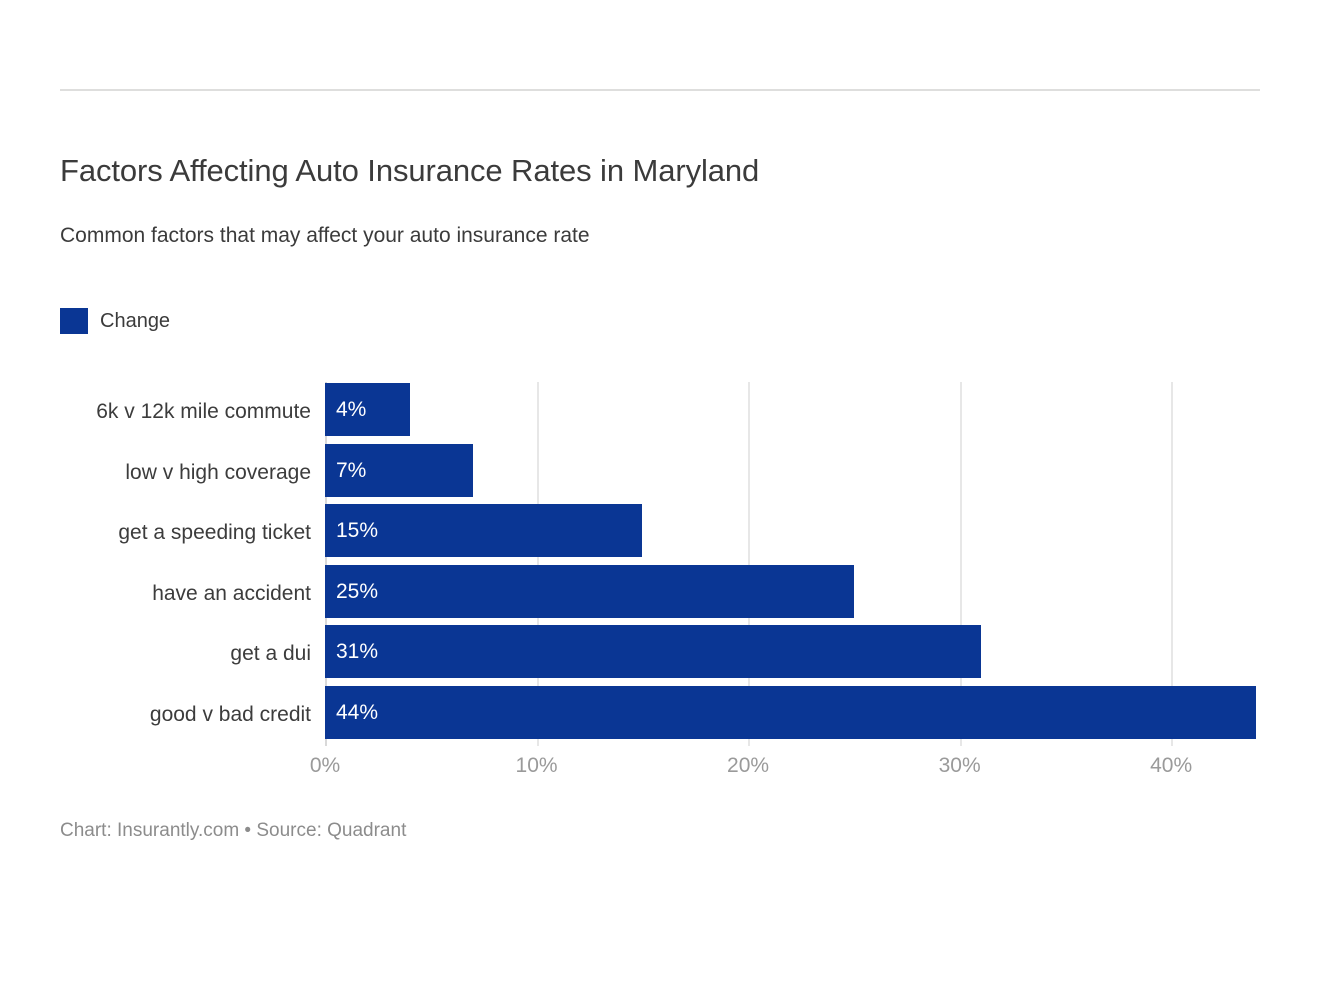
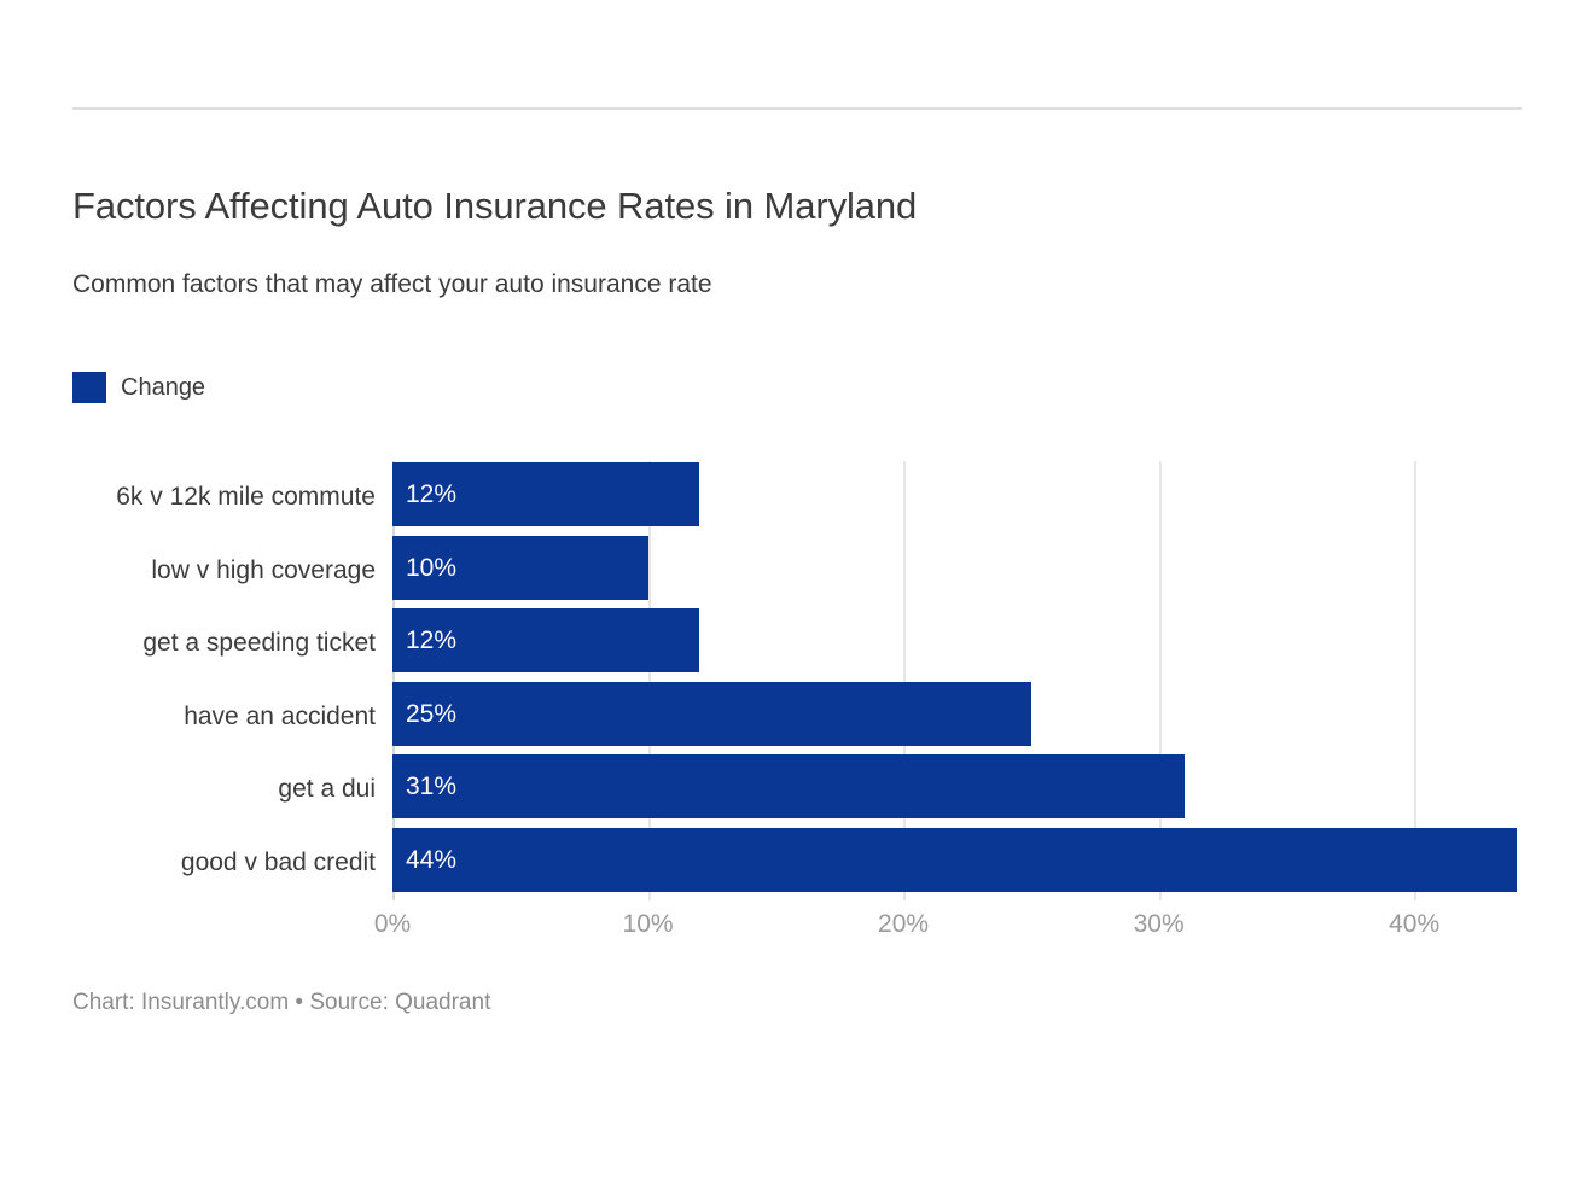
6k v 12k mile commute: 4% -> 12%
low v high coverage: 7% -> 10%
get a speeding ticket: 15% -> 12%
